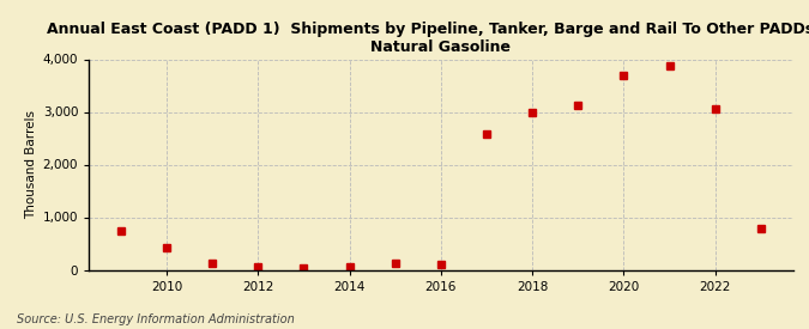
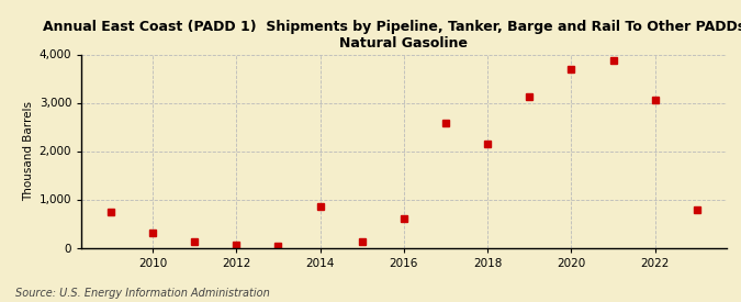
2010: 430 -> 300
2014: 60 -> 850
2016: 110 -> 600
2018: 3,000 -> 2,150
